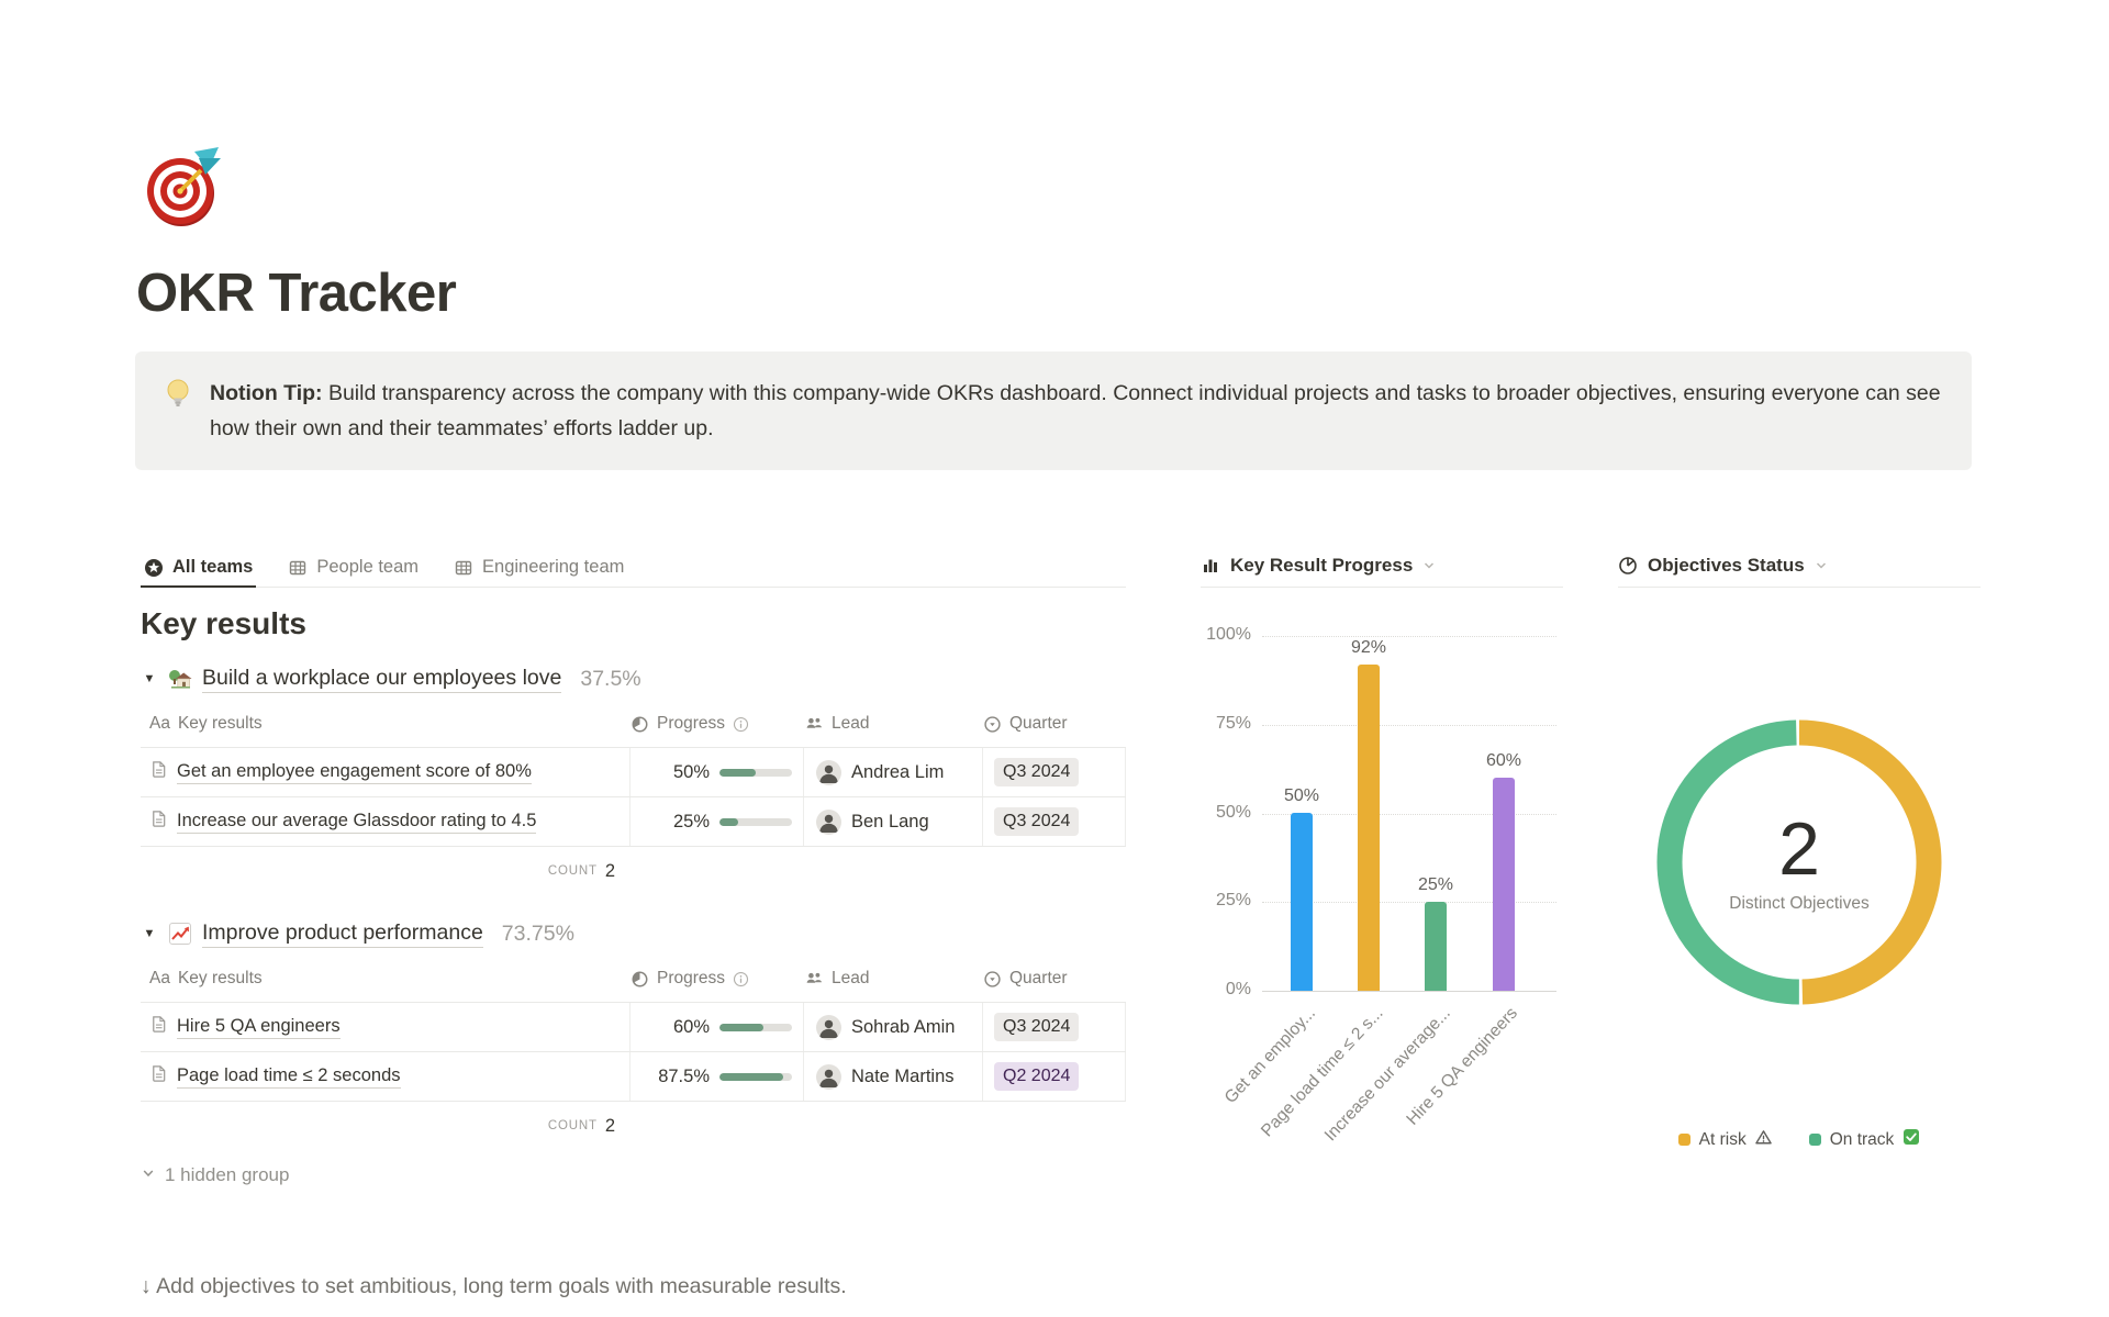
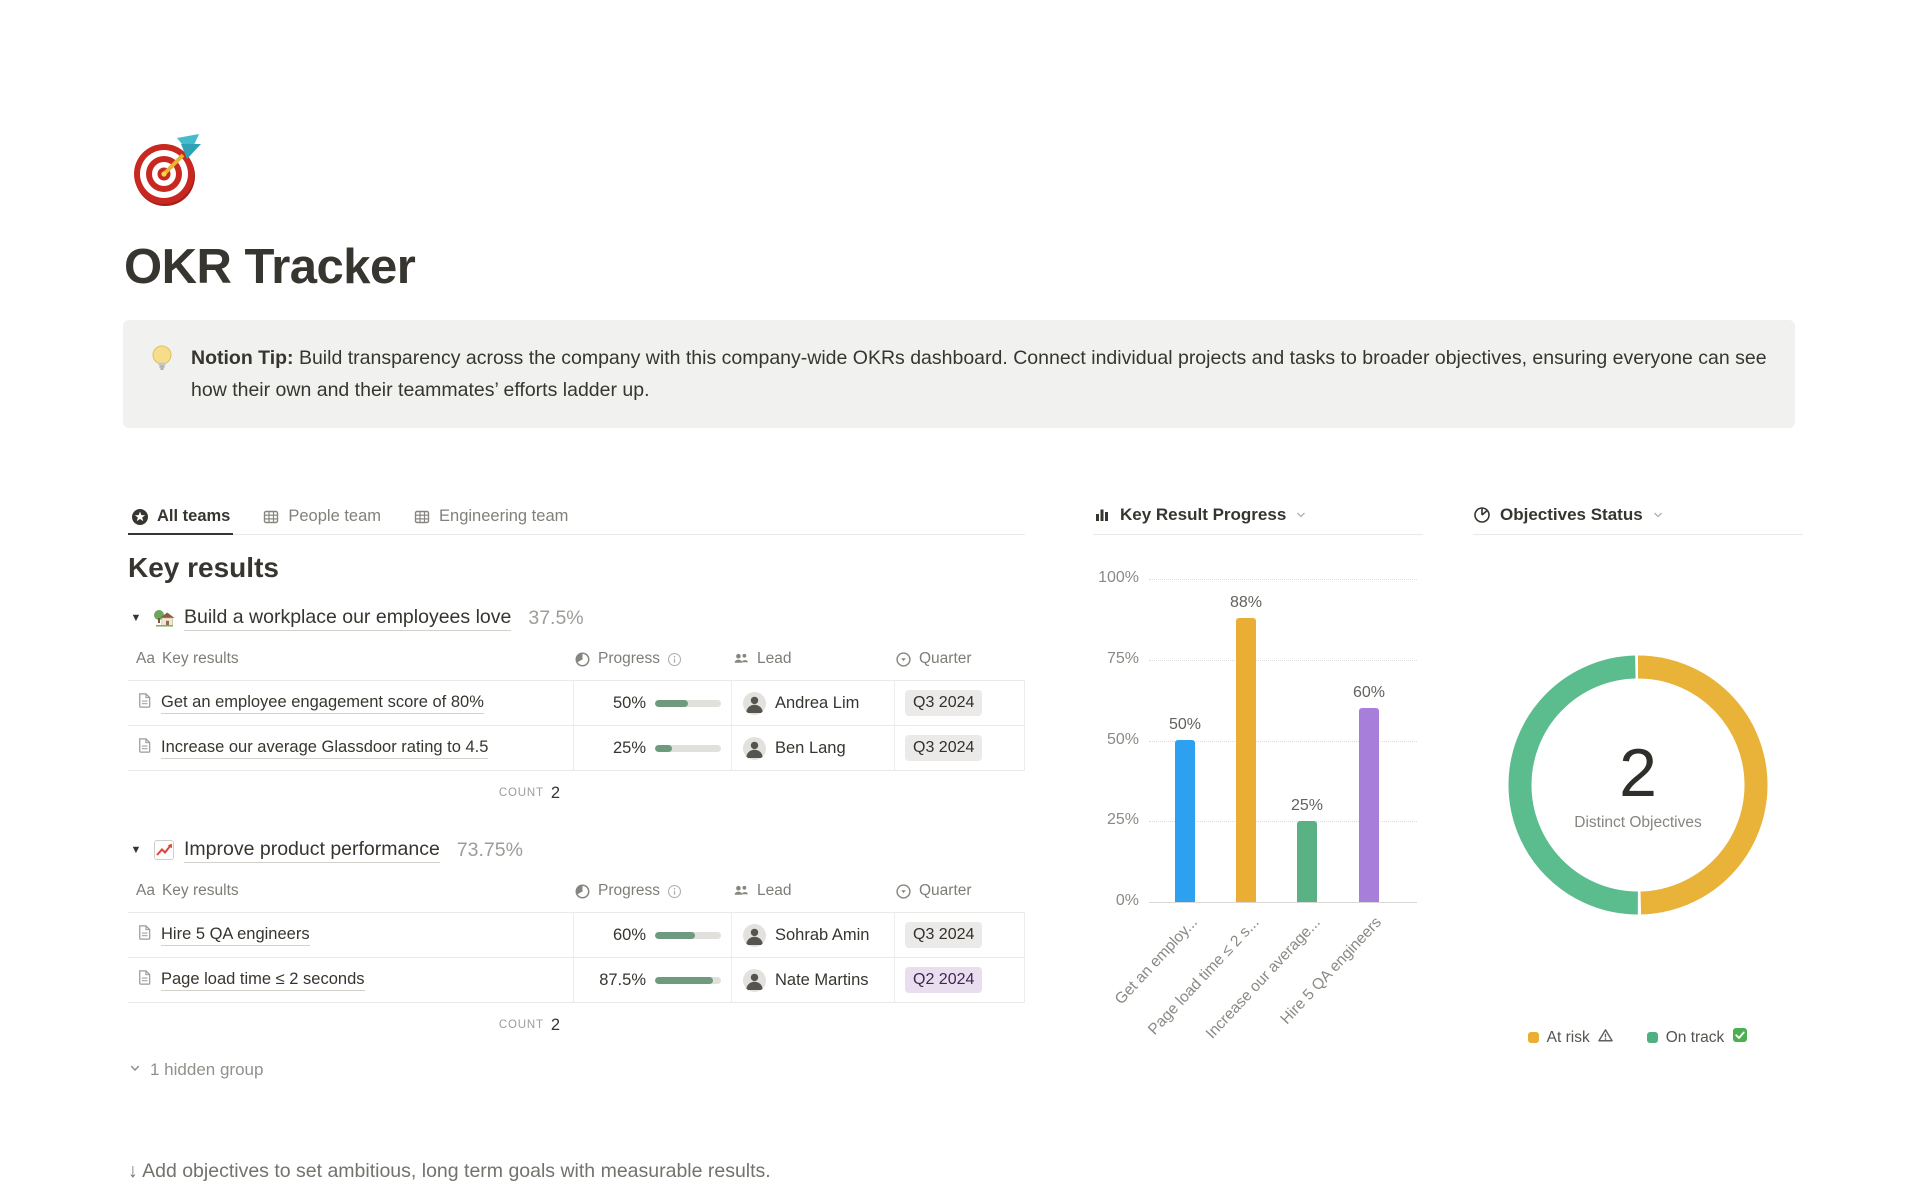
Key Result Progress/Page load time ≤ 2 s...: 92% -> 88%
